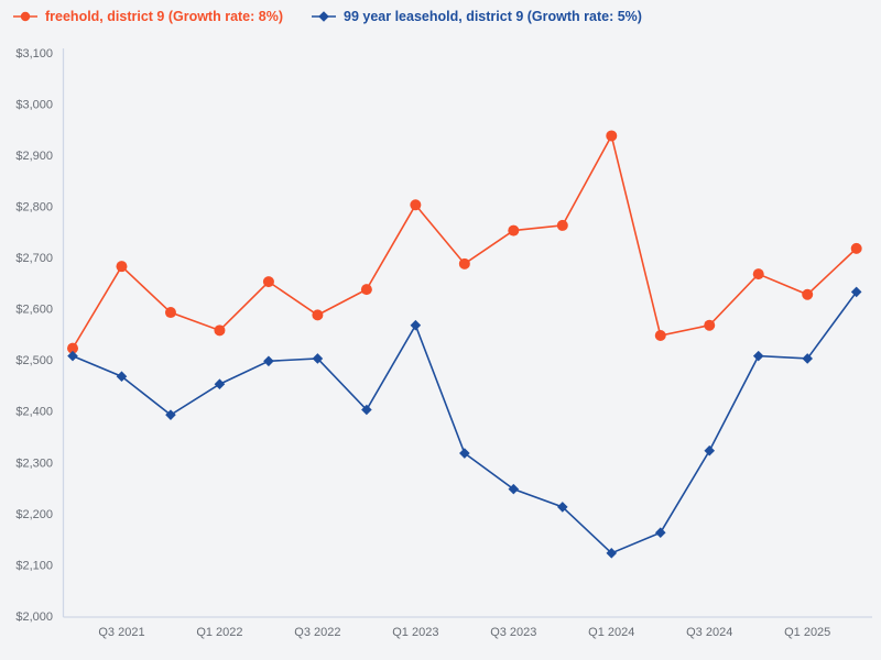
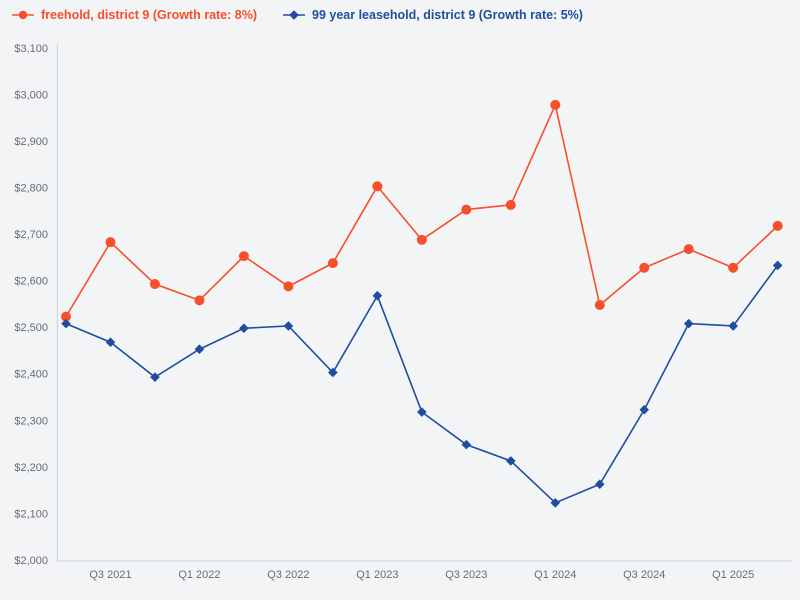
freehold, district 9 (Growth rate: 8%)/Q1 2024: $2940 -> $2980
freehold, district 9 (Growth rate: 8%)/Q3 2024: $2570 -> $2630
